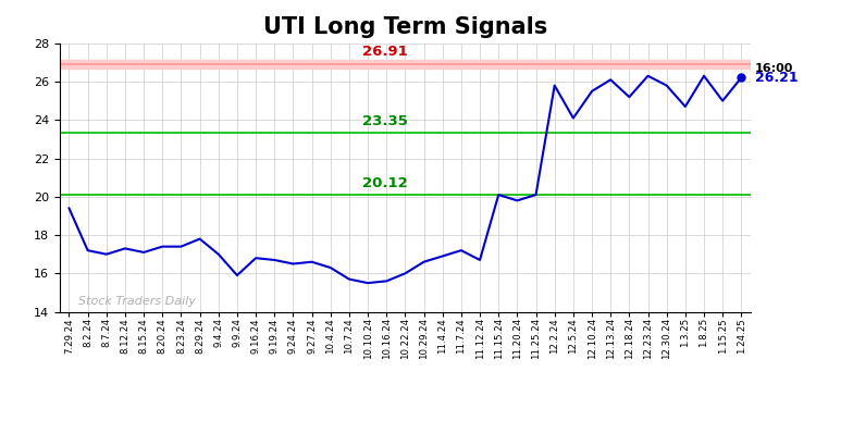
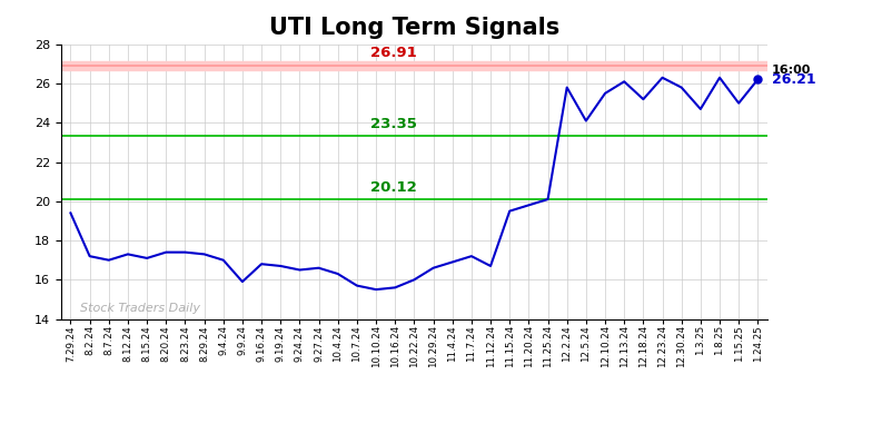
8.29.24: 17.8 -> 17.3
11.15.24: 20.1 -> 19.5
